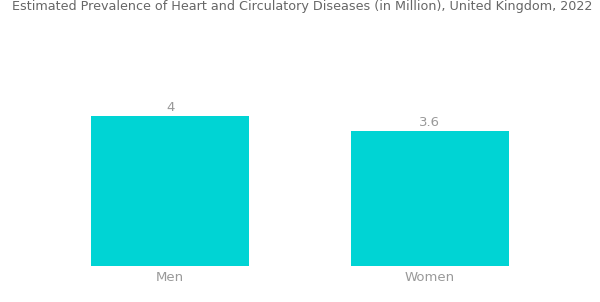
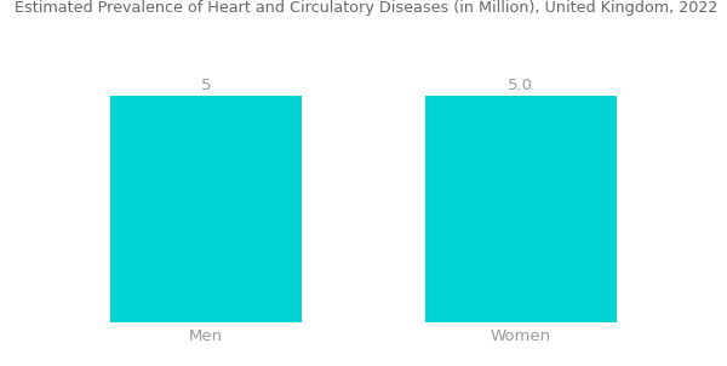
Men: 4 -> 5
Women: 3.6 -> 5.0
